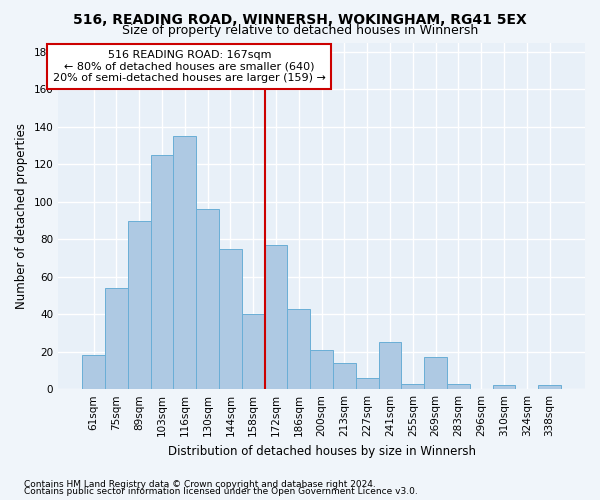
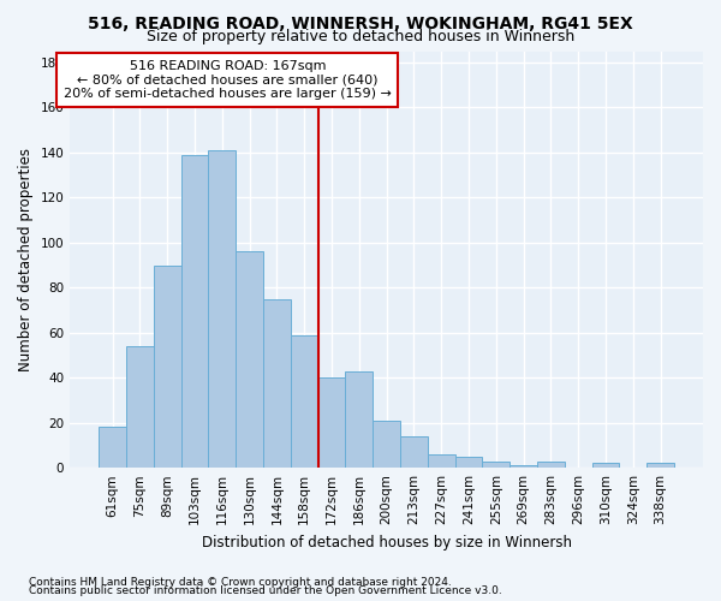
103sqm: 125 -> 139
116sqm: 135 -> 141
158sqm: 40 -> 59
172sqm: 77 -> 40
241sqm: 25 -> 5
269sqm: 17 -> 1
